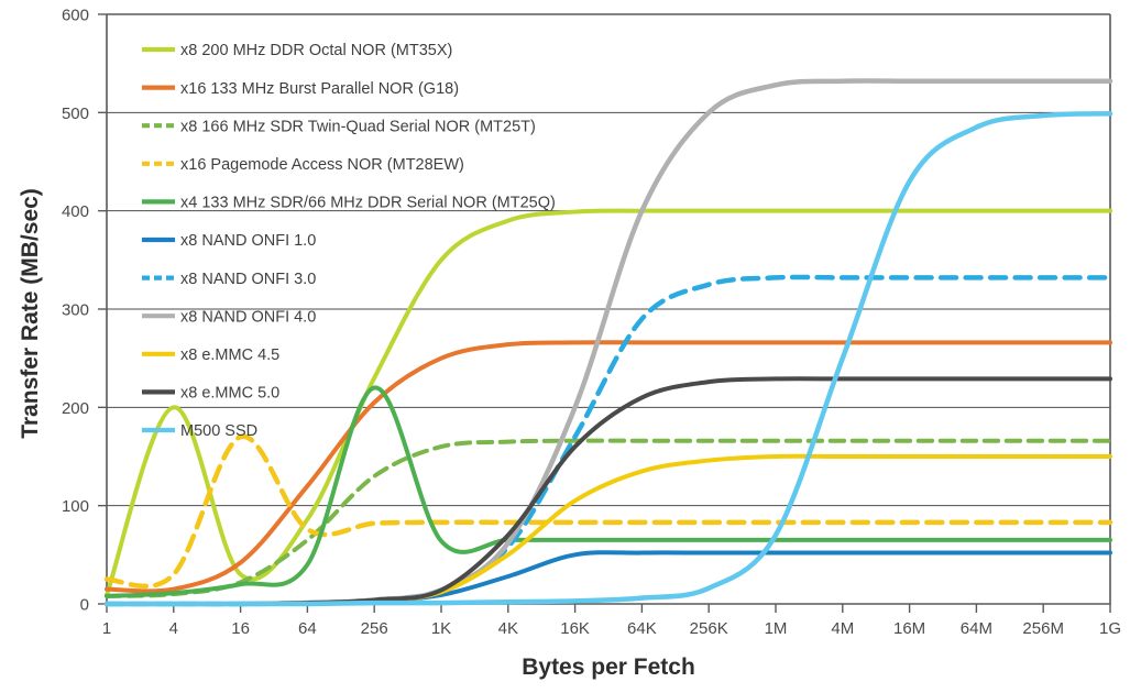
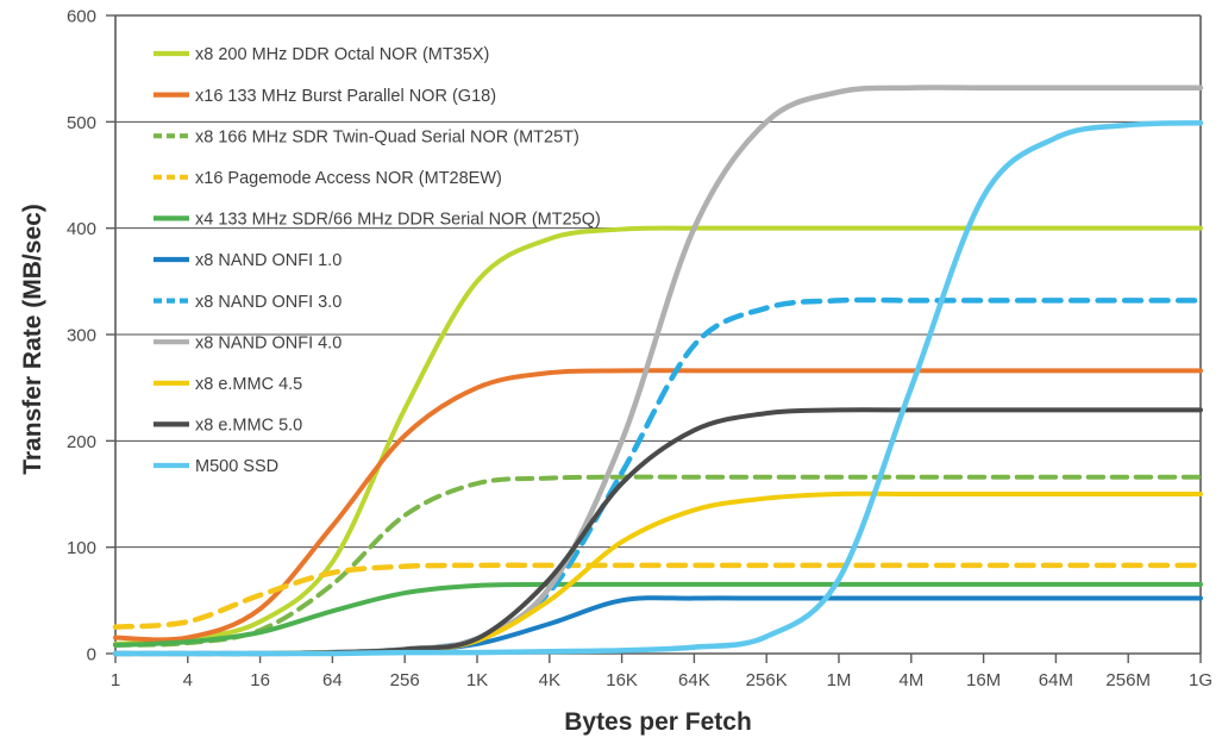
x8 200 MHz DDR Octal NOR (MT35X)/4: 200 -> 10
x16 Pagemode Access NOR (MT28EW)/16: 170 -> 60
x4 133 MHz SDR/66 MHz DDR Serial NOR (MT25Q)/256: 220 -> 60
